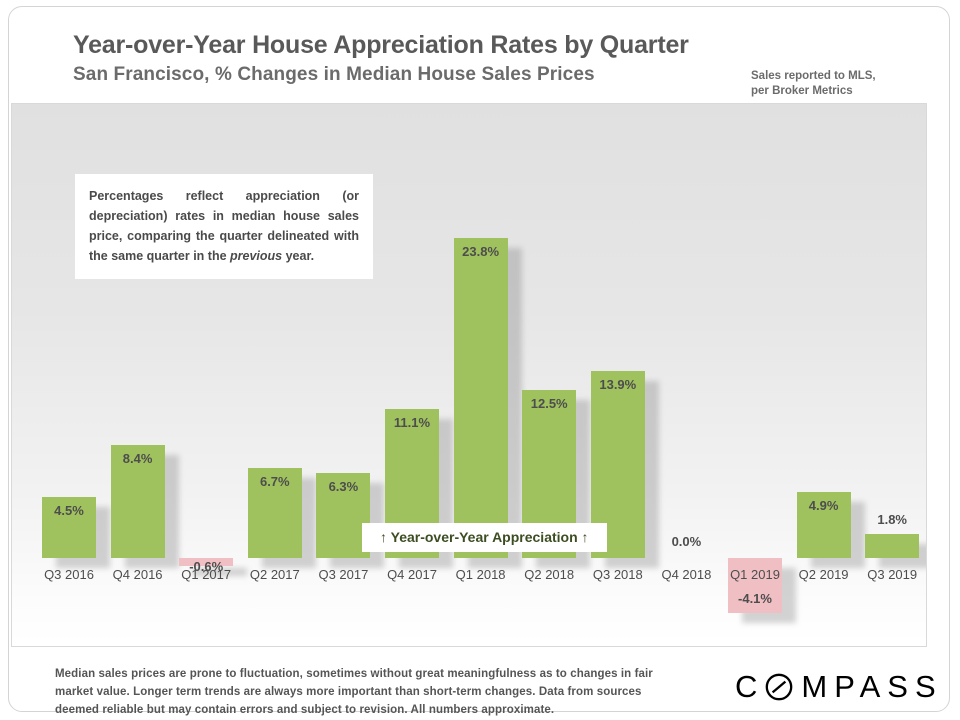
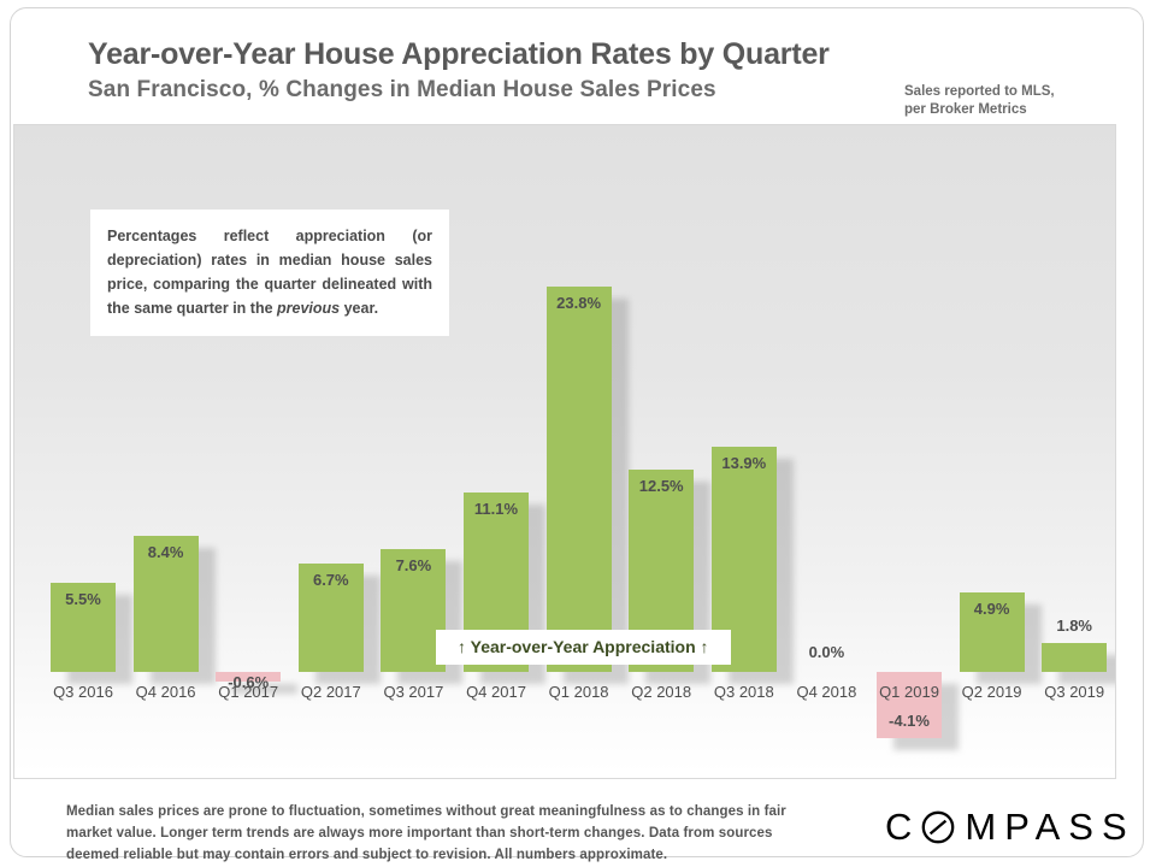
Q3 2016: 4.5% -> 5.5%
Q3 2017: 6.3% -> 7.6%
